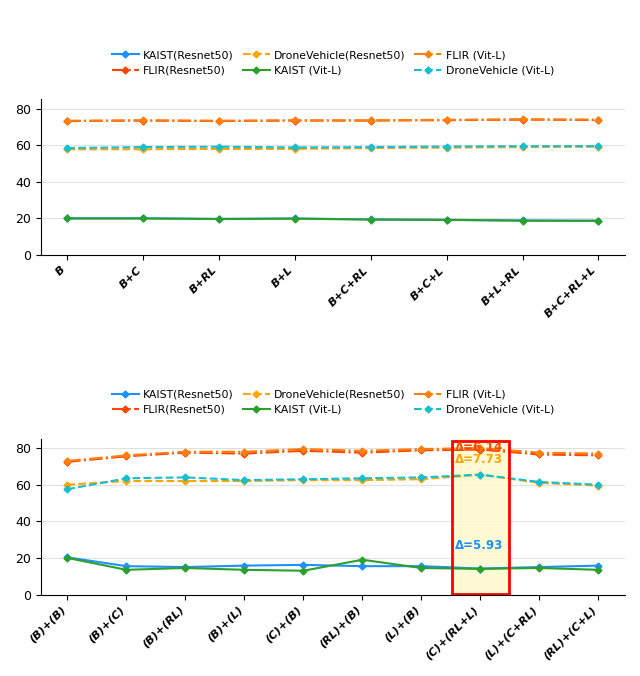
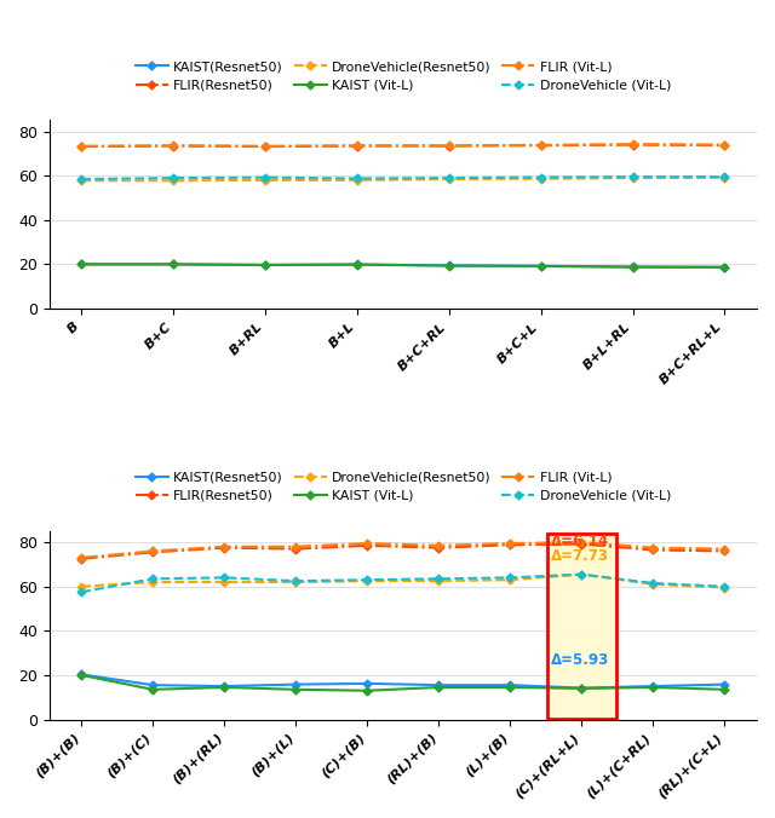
KAIST (Vit-L)/(RL)+(B): 19 -> 14
